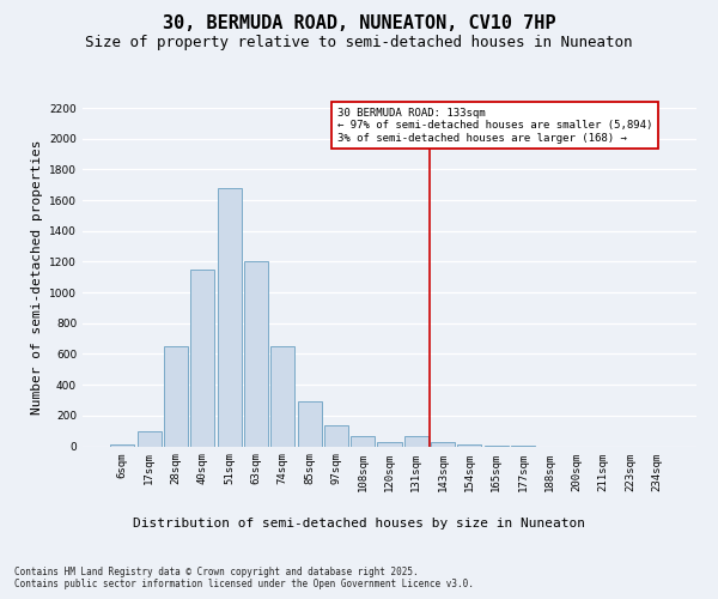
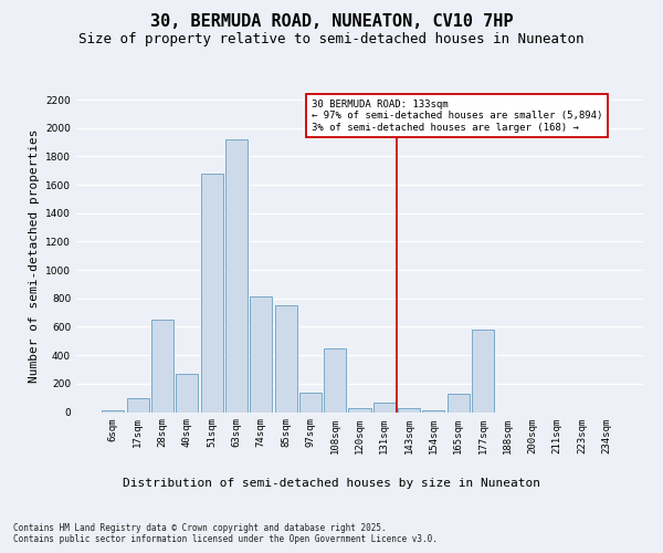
40sqm: 1150 -> 270
63sqm: 1200 -> 1920
74sqm: 650 -> 810
85sqm: 290 -> 750
108sqm: 70 -> 450
165sqm: 0 -> 130
177sqm: 0 -> 580
